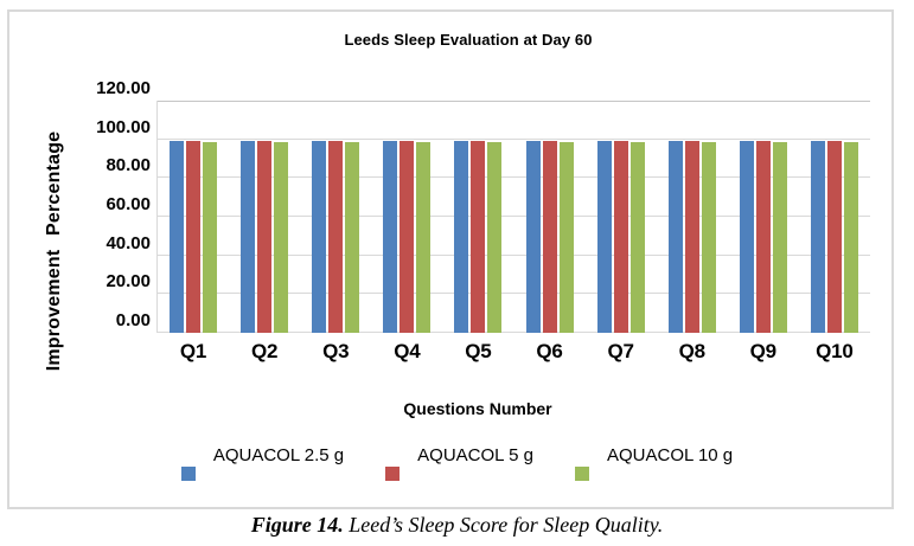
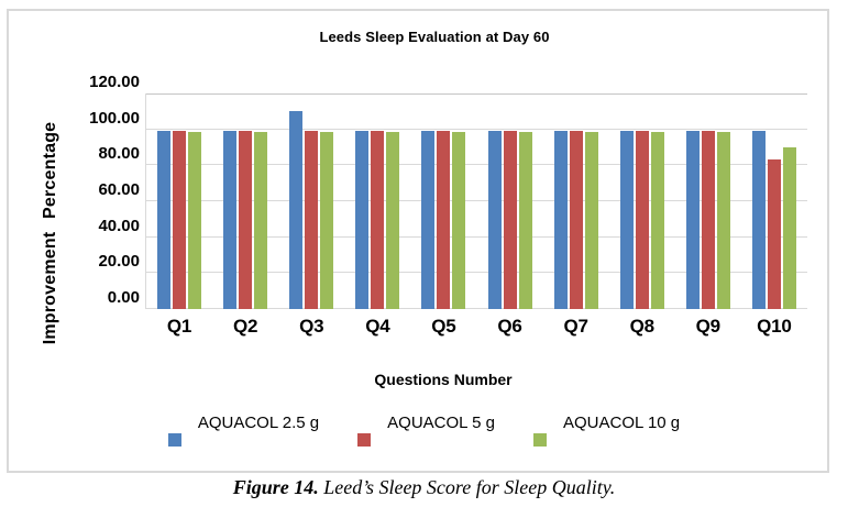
AQUACOL 2.5 g/Q3: 99 -> 110
AQUACOL 5 g/Q10: 99 -> 83
AQUACOL 10 g/Q10: 98 -> 90
